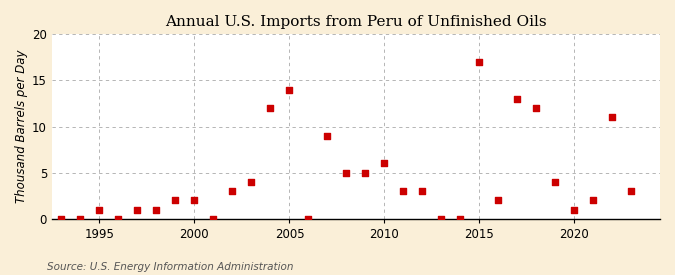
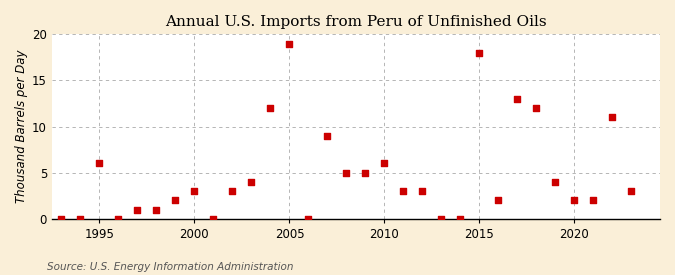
1995: 1 -> 6
2000: 2 -> 3
2005: 14 -> 19
2015: 17 -> 18
2020: 1 -> 2
